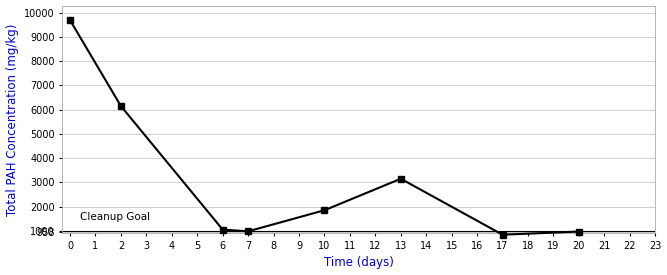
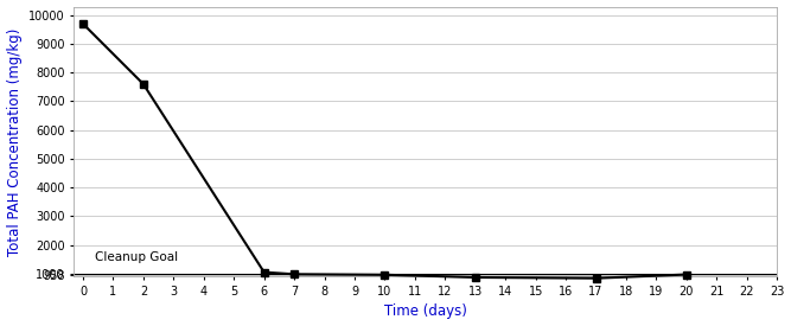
2: 6150 -> 7600
10: 1850 -> 960
13: 3150 -> 870
